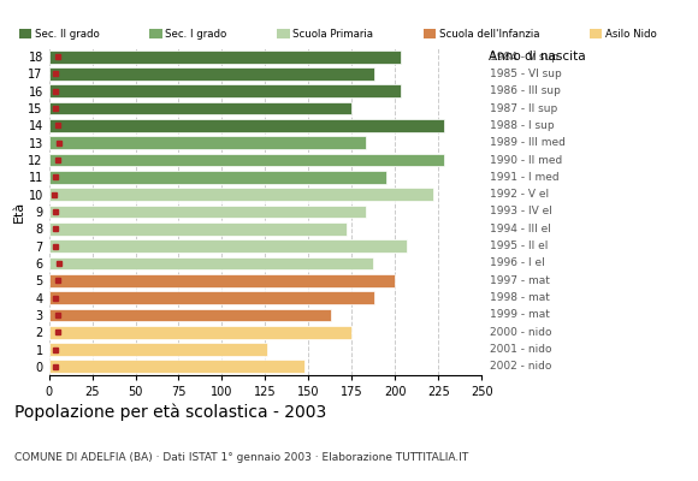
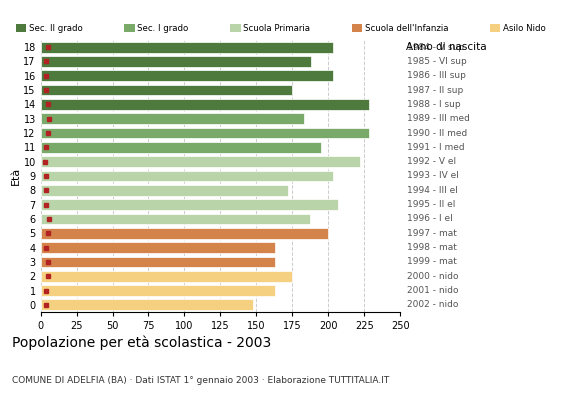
9: 183 -> 203
4: 188 -> 163
1: 126 -> 163
